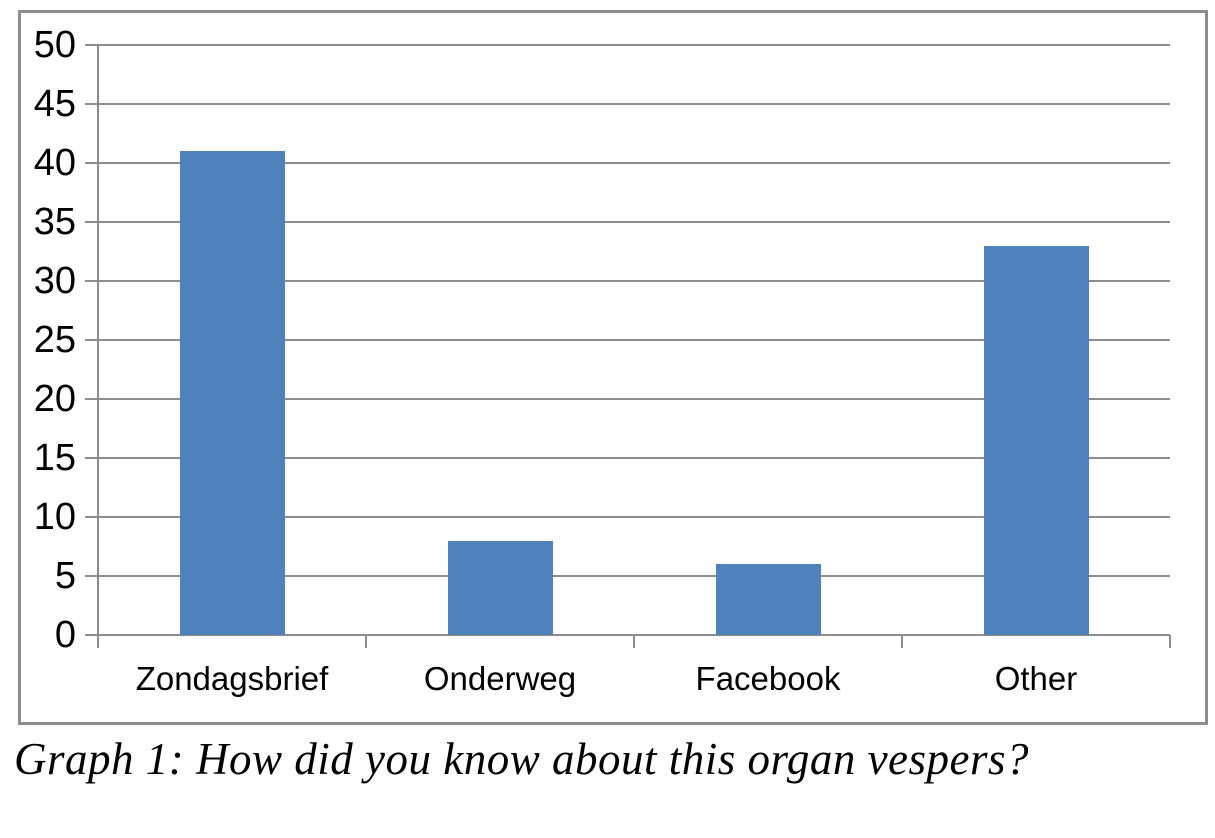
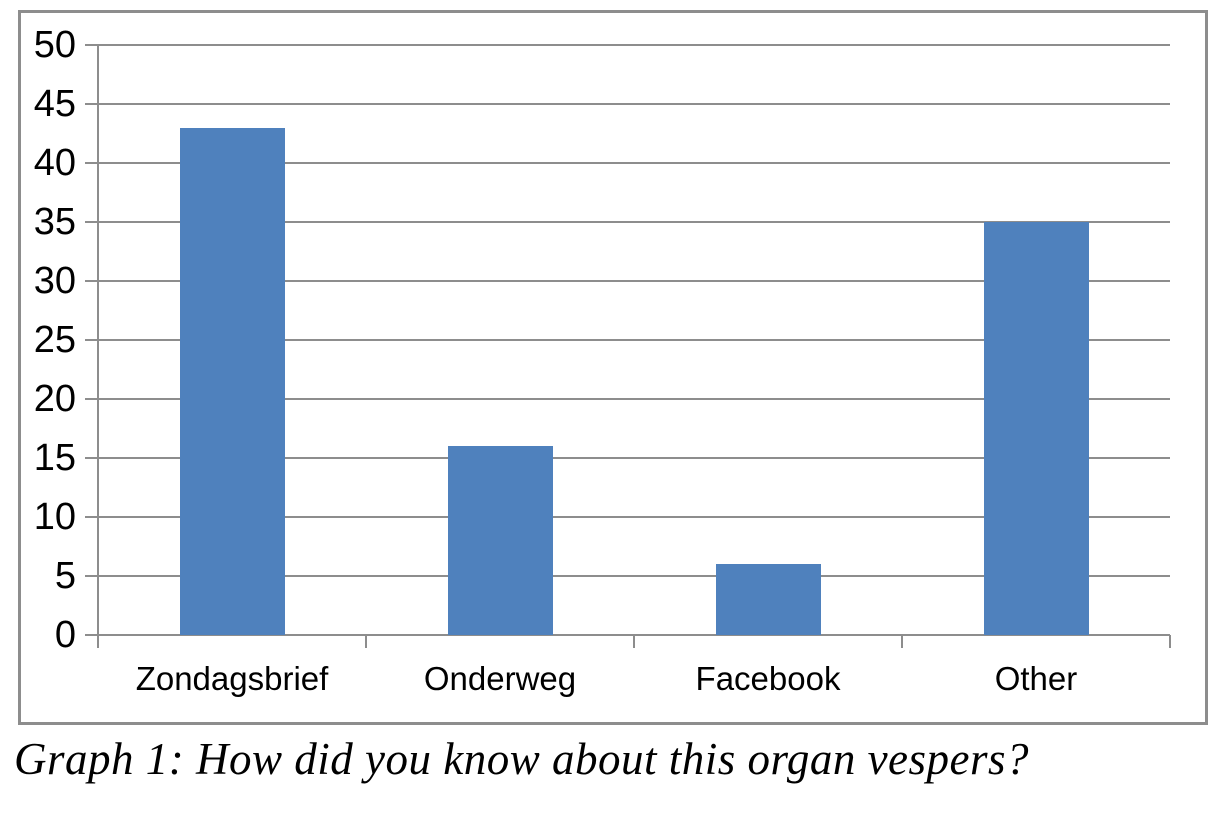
Zondagsbrief: 41 -> 43
Onderweg: 8 -> 16
Other: 33 -> 35
